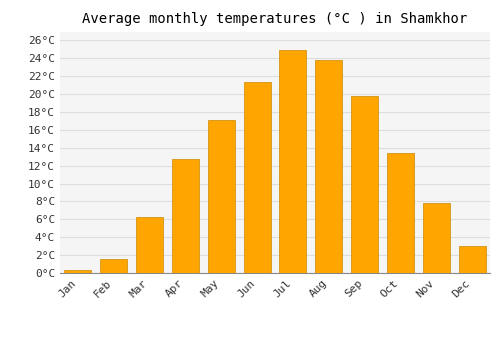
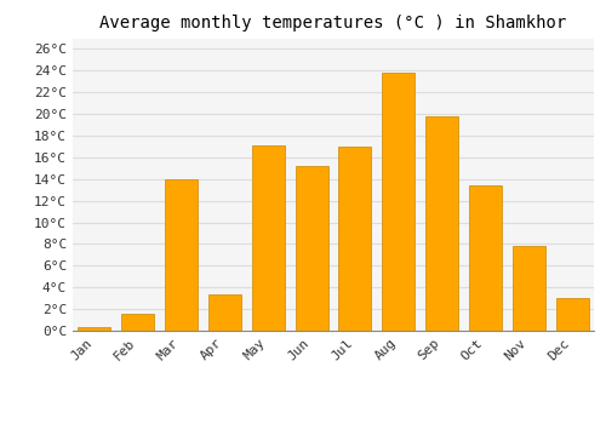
Mar: 6.3°C -> 14.0°C
Apr: 12.8°C -> 3.4°C
Jun: 21.3°C -> 15.2°C
Jul: 24.9°C -> 17.0°C
